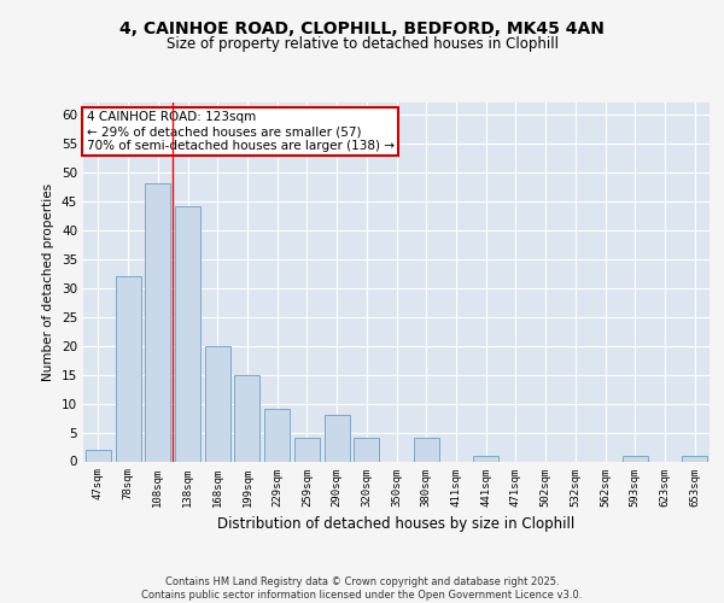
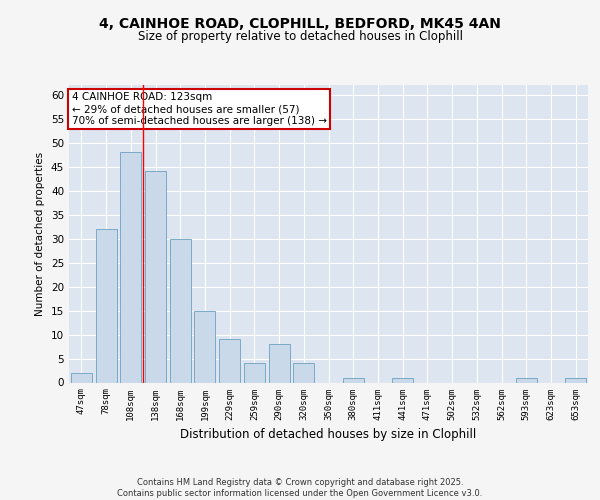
168sqm: 20 -> 30
380sqm: 4 -> 1
